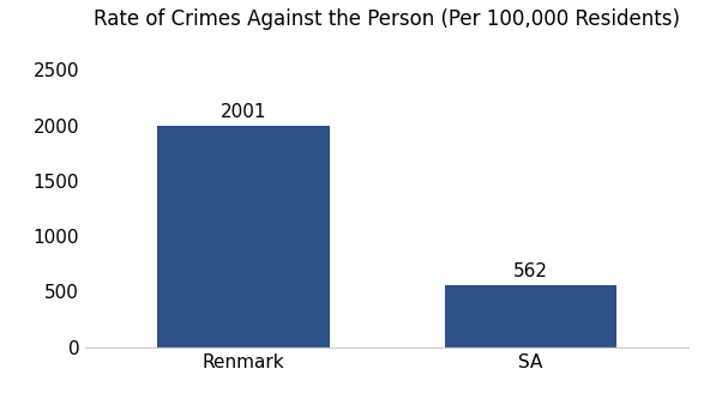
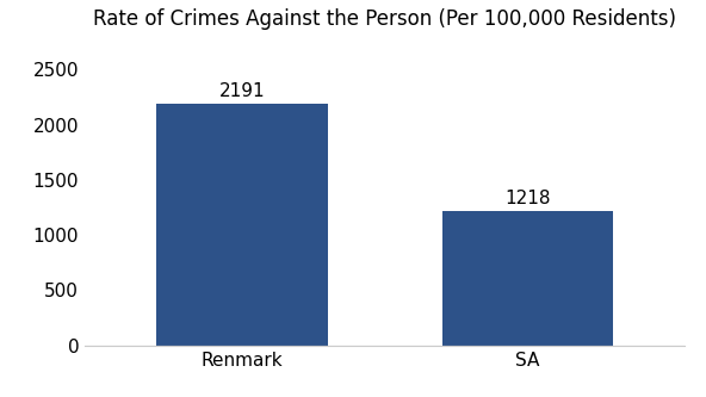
Renmark: 2001 -> 2191
SA: 562 -> 1218
